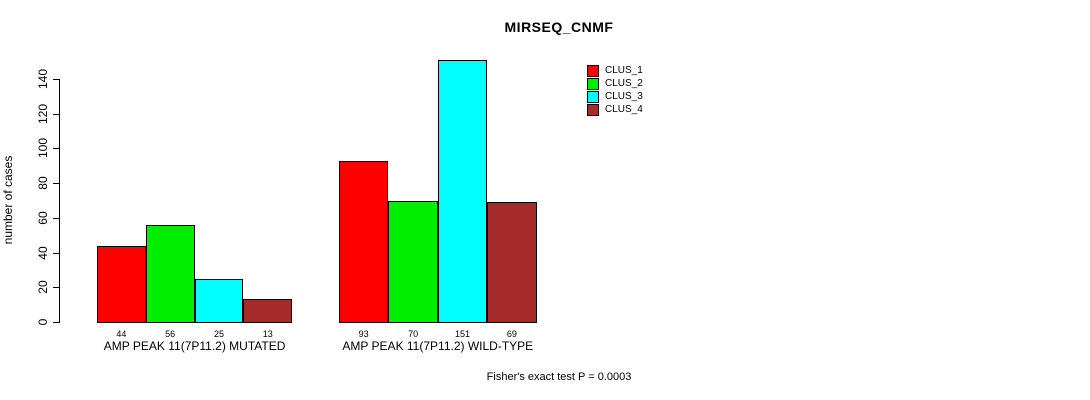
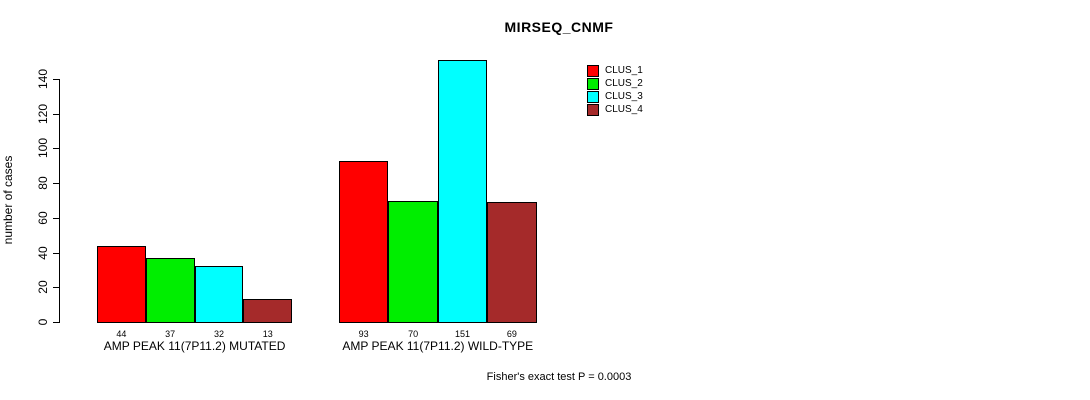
CLUS_2/AMP PEAK 11(7P11.2) MUTATED: 56 -> 37
CLUS_3/AMP PEAK 11(7P11.2) MUTATED: 25 -> 32
